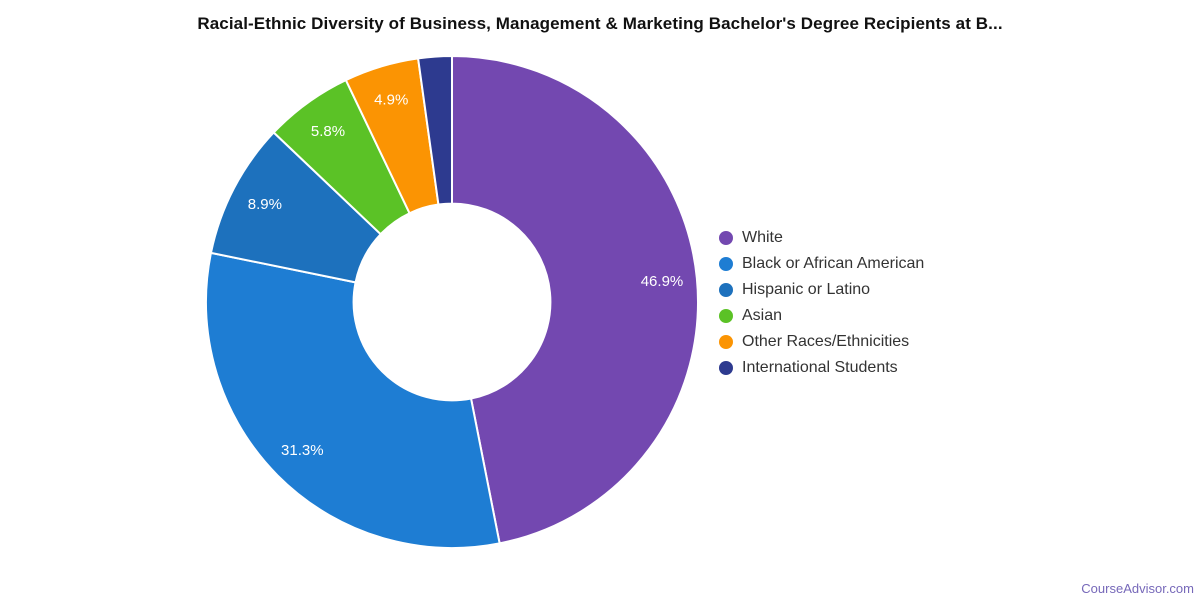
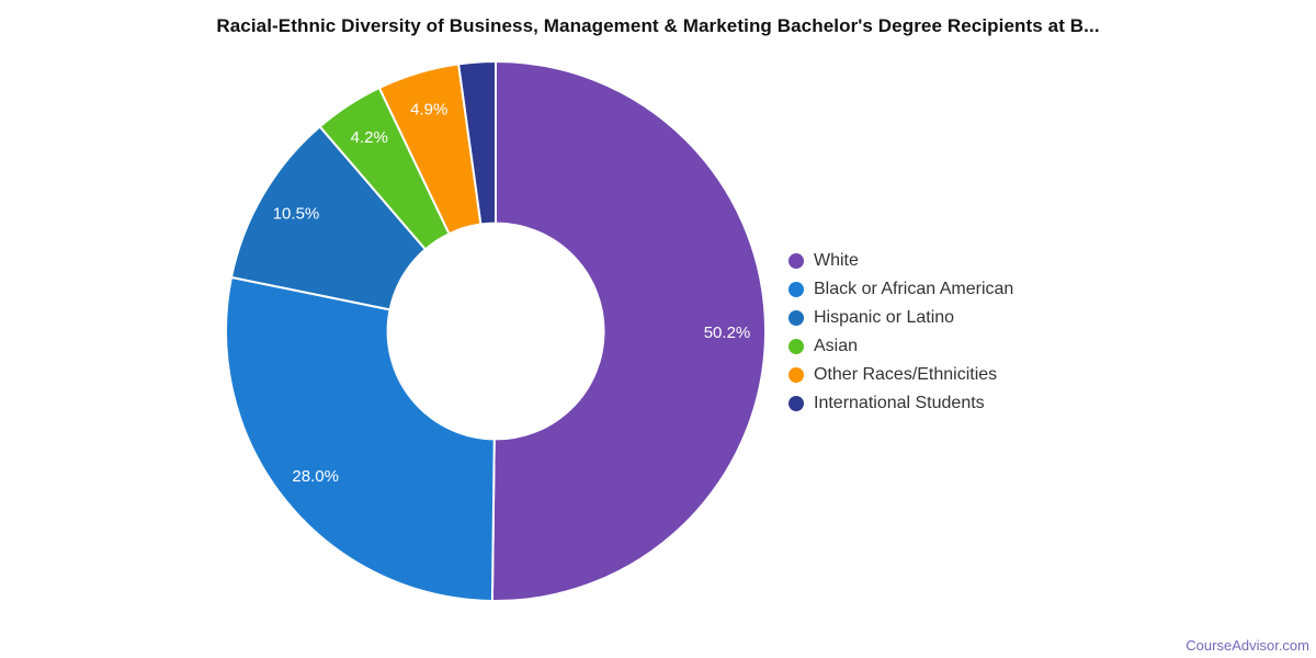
White: 46.9% -> 50.2%
Black or African American: 31.3% -> 28.0%
Hispanic or Latino: 8.9% -> 10.5%
Asian: 5.8% -> 4.2%
